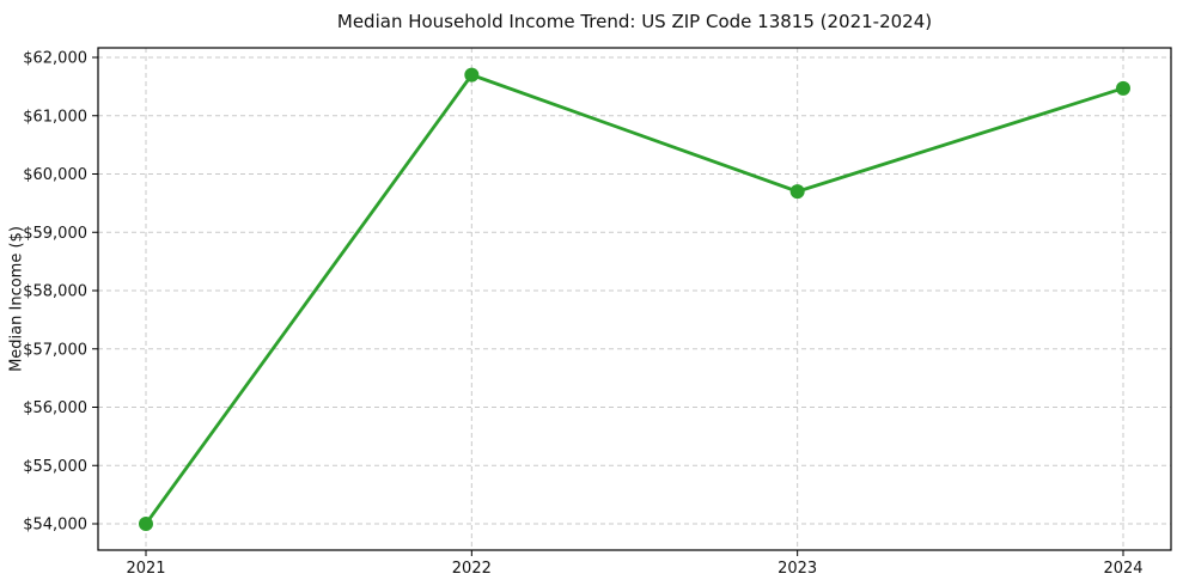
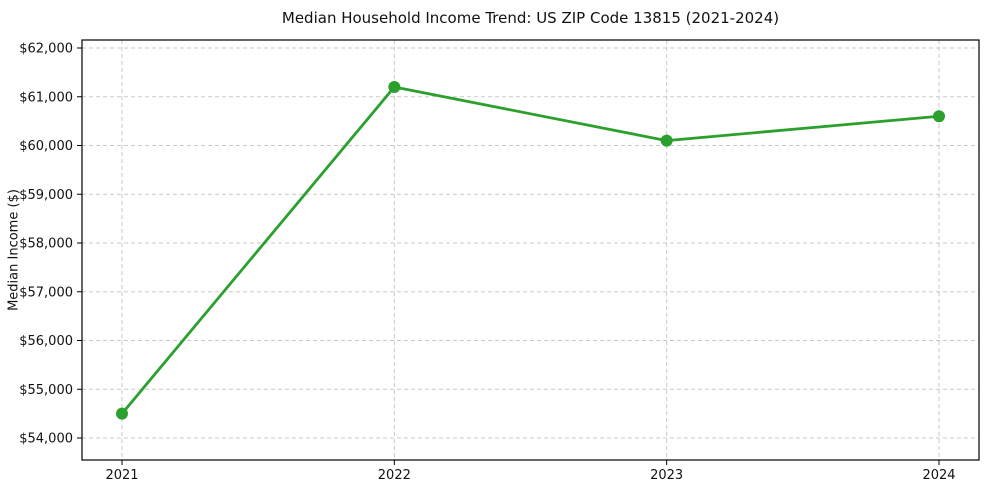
2021: $54000 -> $54500
2022: $61700 -> $61200
2023: $59700 -> $60100
2024: $61500 -> $60600
